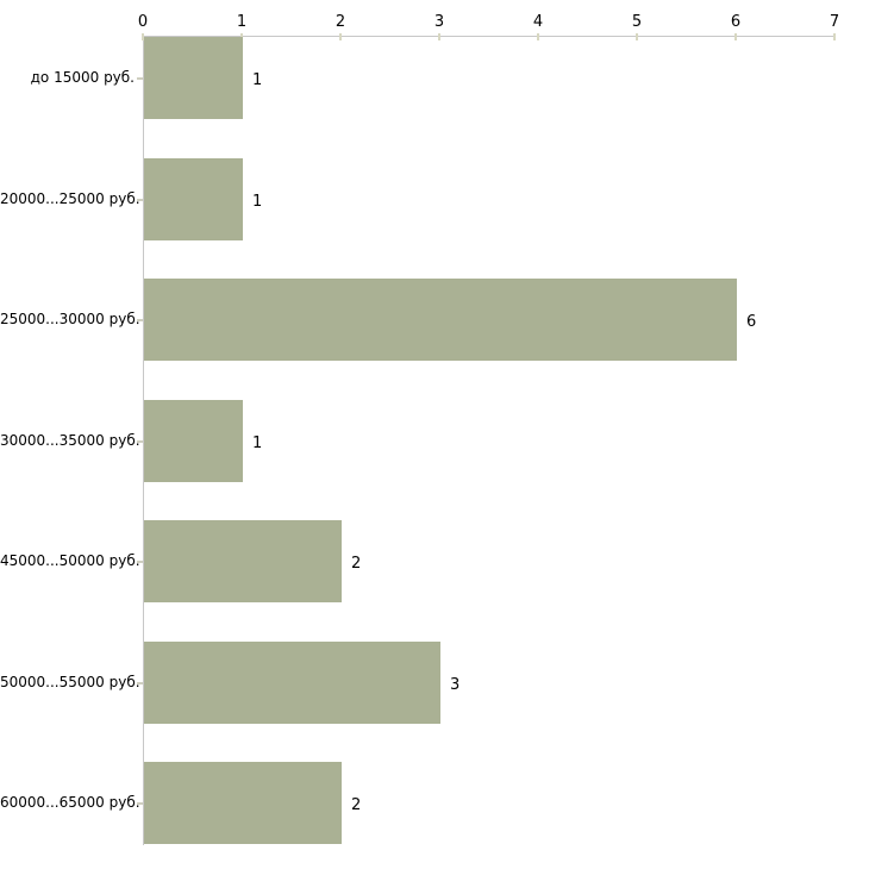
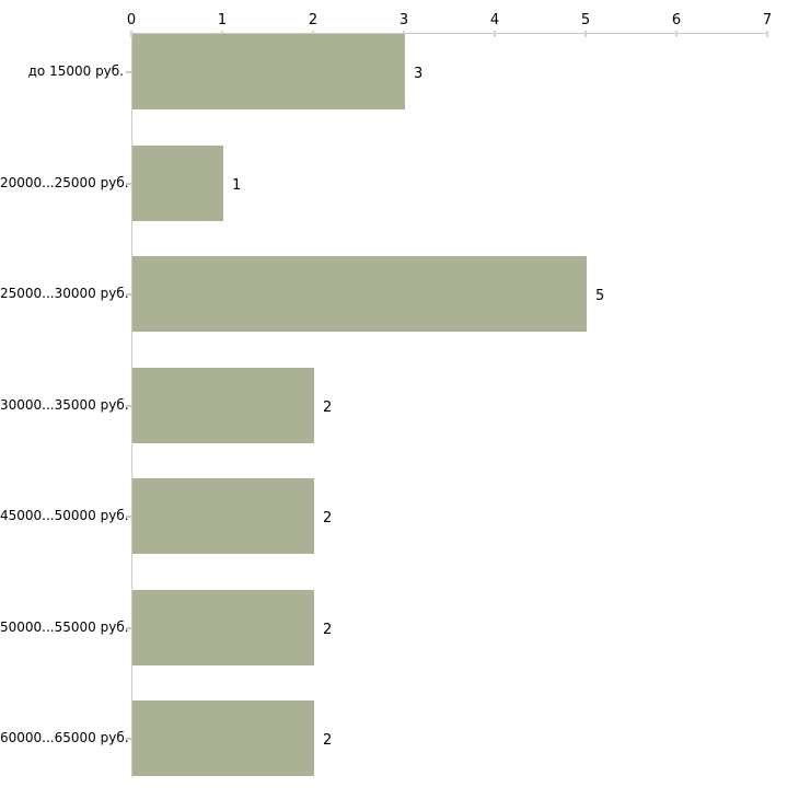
до 15000 руб.: 1 -> 3
25000...30000 руб.: 6 -> 5
30000...35000 руб.: 1 -> 2
50000...55000 руб.: 3 -> 2
